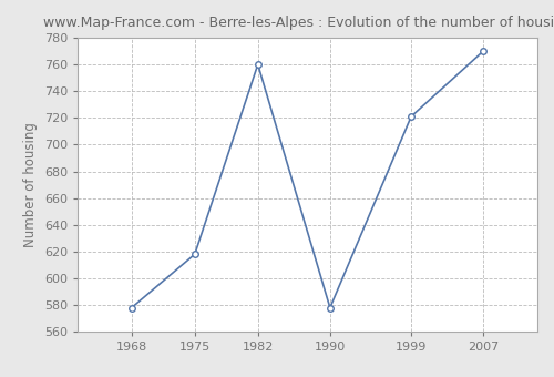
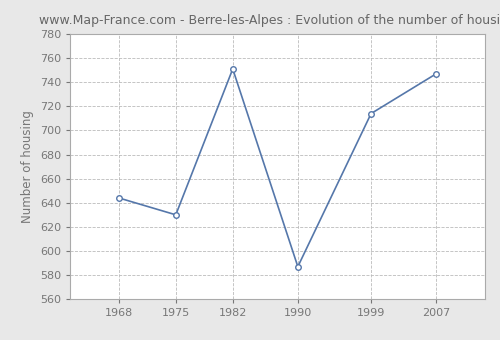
1968: 578 -> 644
1975: 618 -> 630
1982: 760 -> 751
1990: 578 -> 587
1999: 721 -> 714
2007: 770 -> 747
